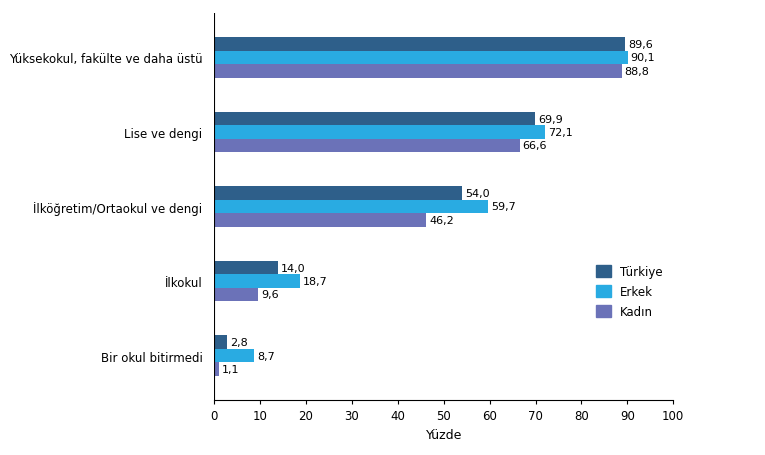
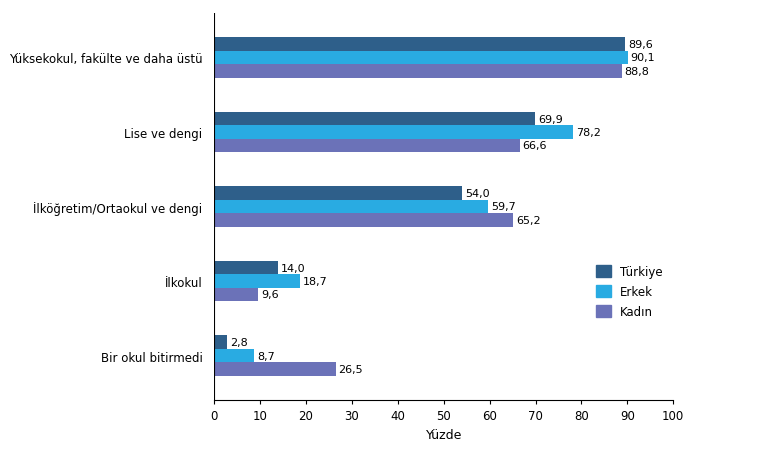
Erkek/Lise ve dengi: 72,1 -> 78,2
Kadın/İlköğretim/Ortaokul ve dengi: 46,2 -> 65,2
Kadın/Bir okul bitirmedi: 1,1 -> 26,5
